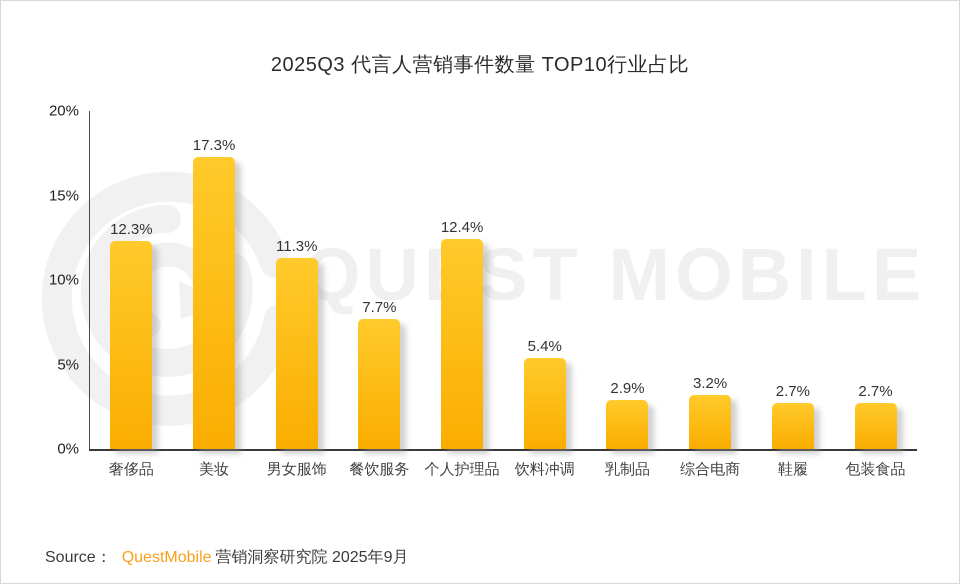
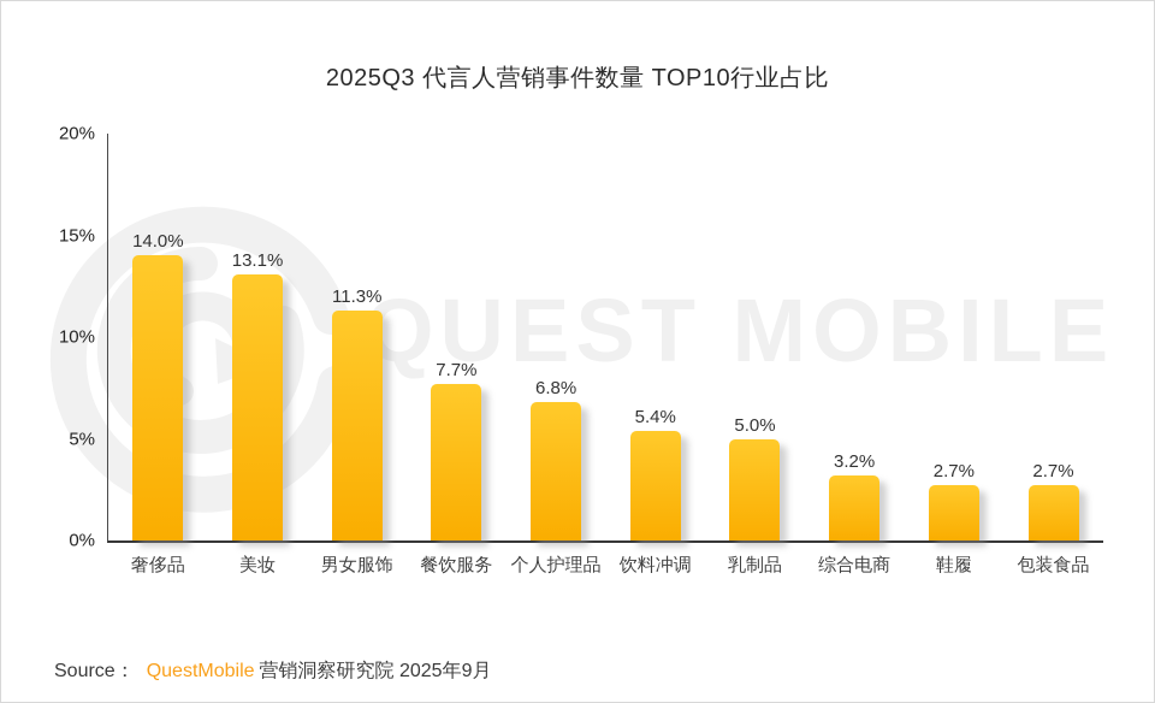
奢侈品: 12.3% -> 14.0%
美妆: 17.3% -> 13.1%
个人护理品: 12.4% -> 6.8%
乳制品: 2.9% -> 5.0%
